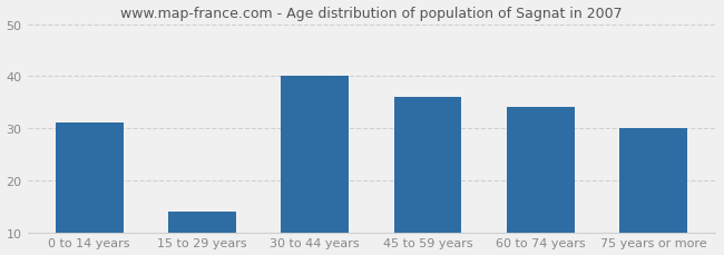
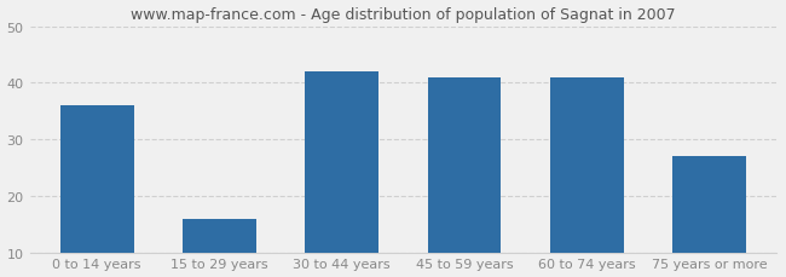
0 to 14 years: 31 -> 36
15 to 29 years: 14 -> 16
30 to 44 years: 40 -> 42
45 to 59 years: 36 -> 41
60 to 74 years: 34 -> 41
75 years or more: 30 -> 27
